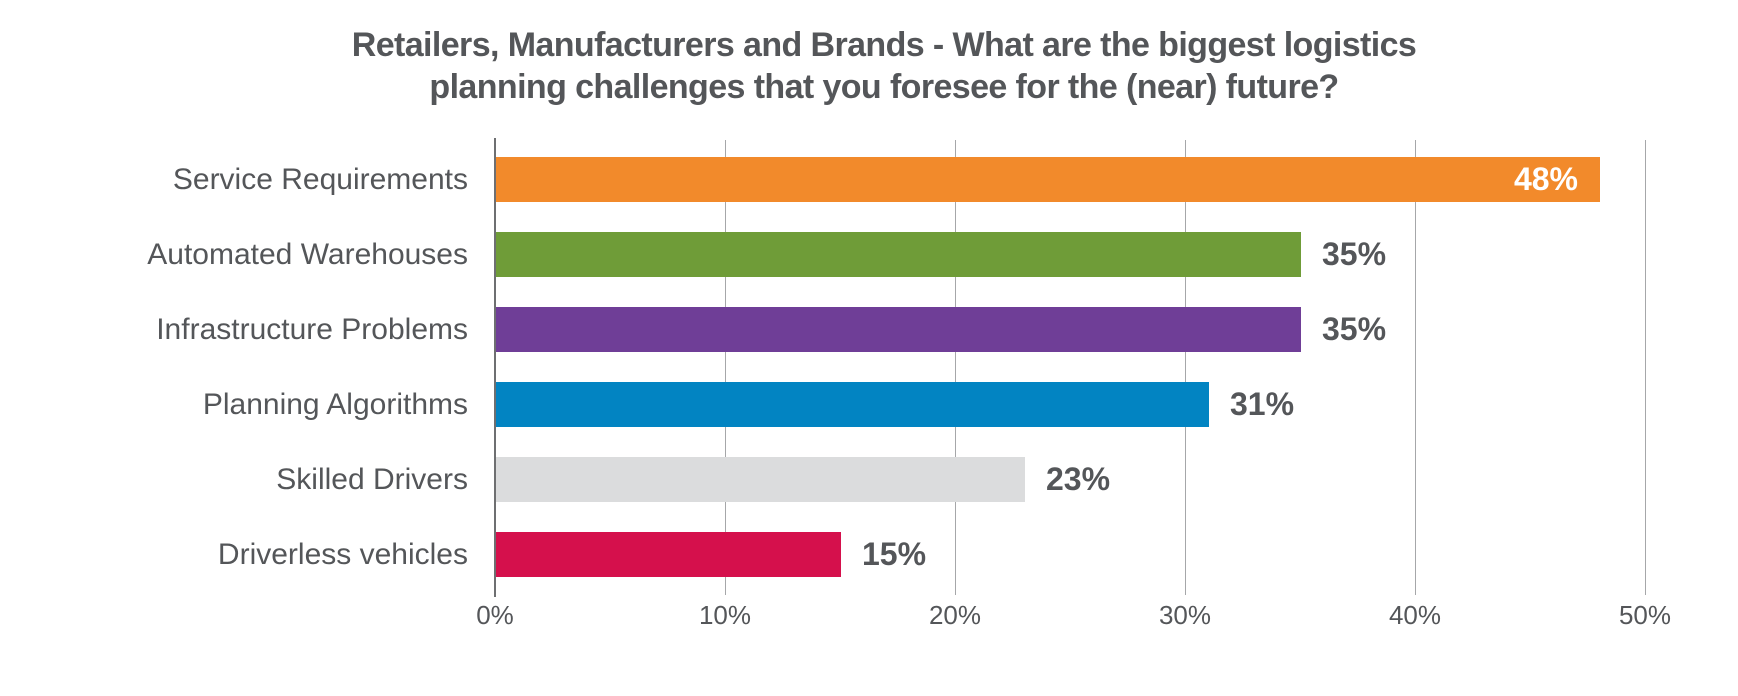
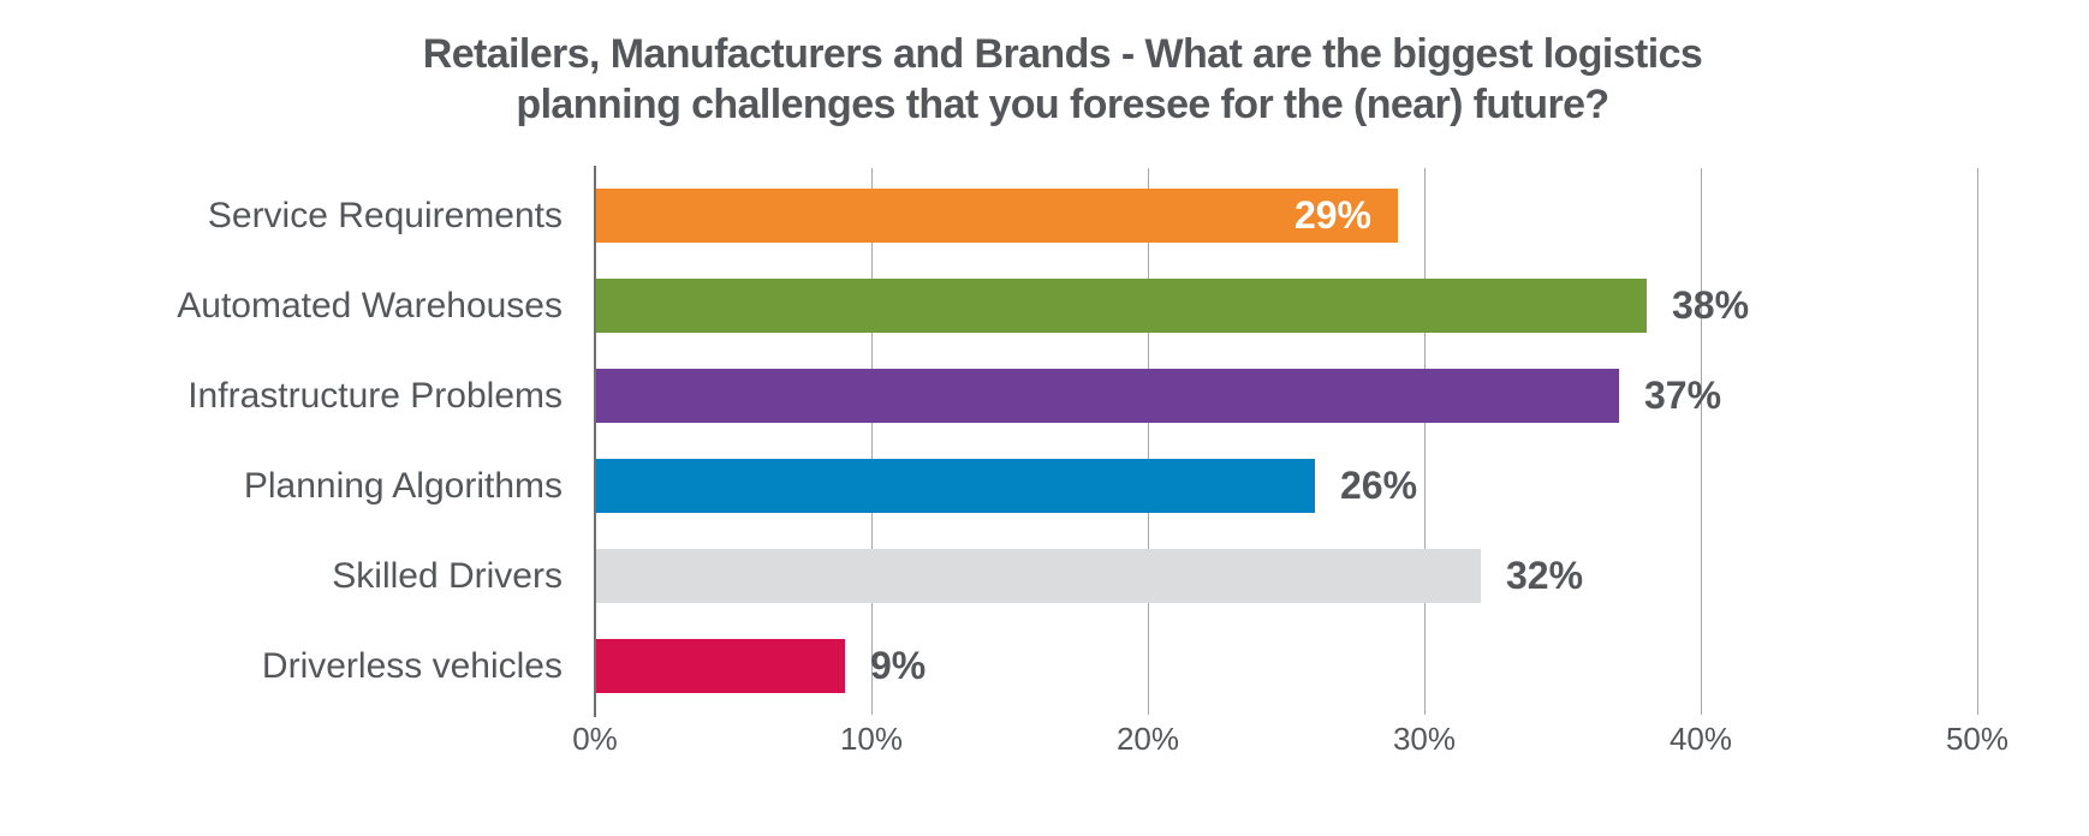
Service Requirements: 48% -> 29%
Automated Warehouses: 35% -> 38%
Infrastructure Problems: 35% -> 37%
Planning Algorithms: 31% -> 26%
Skilled Drivers: 23% -> 32%
Driverless vehicles: 15% -> 9%
